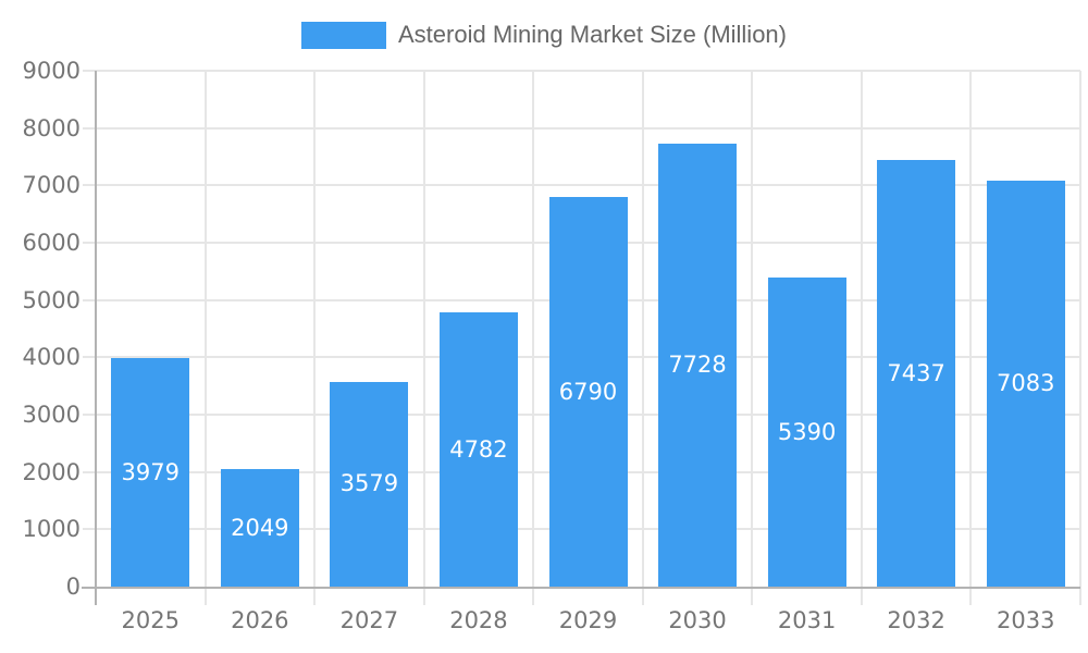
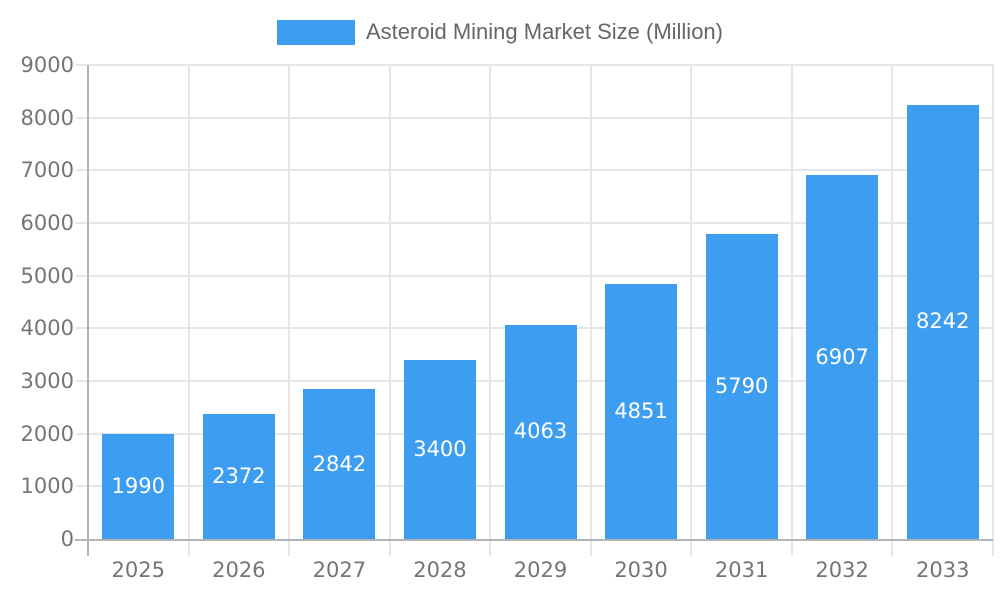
2025: 3979 -> 1990
2026: 2049 -> 2372
2027: 3579 -> 2842
2028: 4782 -> 3400
2029: 6790 -> 4063
2030: 7728 -> 4851
2031: 5390 -> 5790
2032: 7437 -> 6907
2033: 7083 -> 8242
